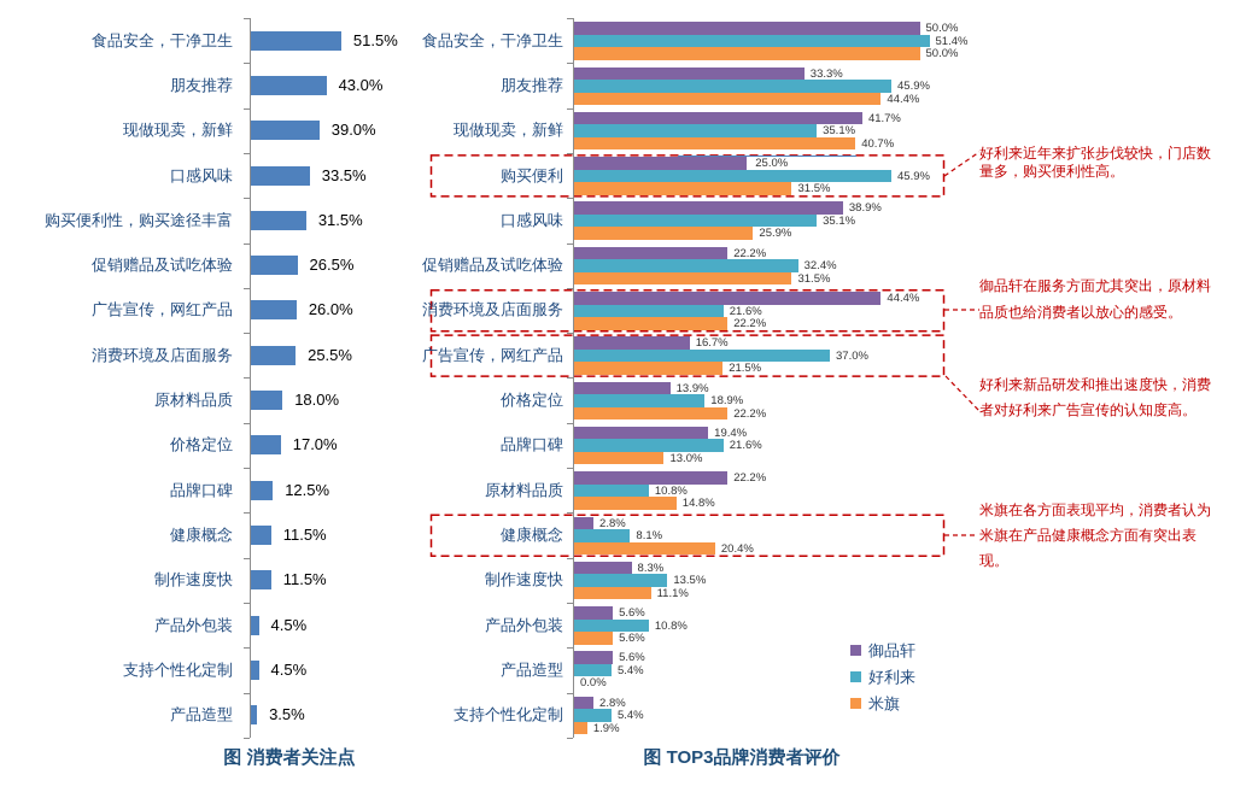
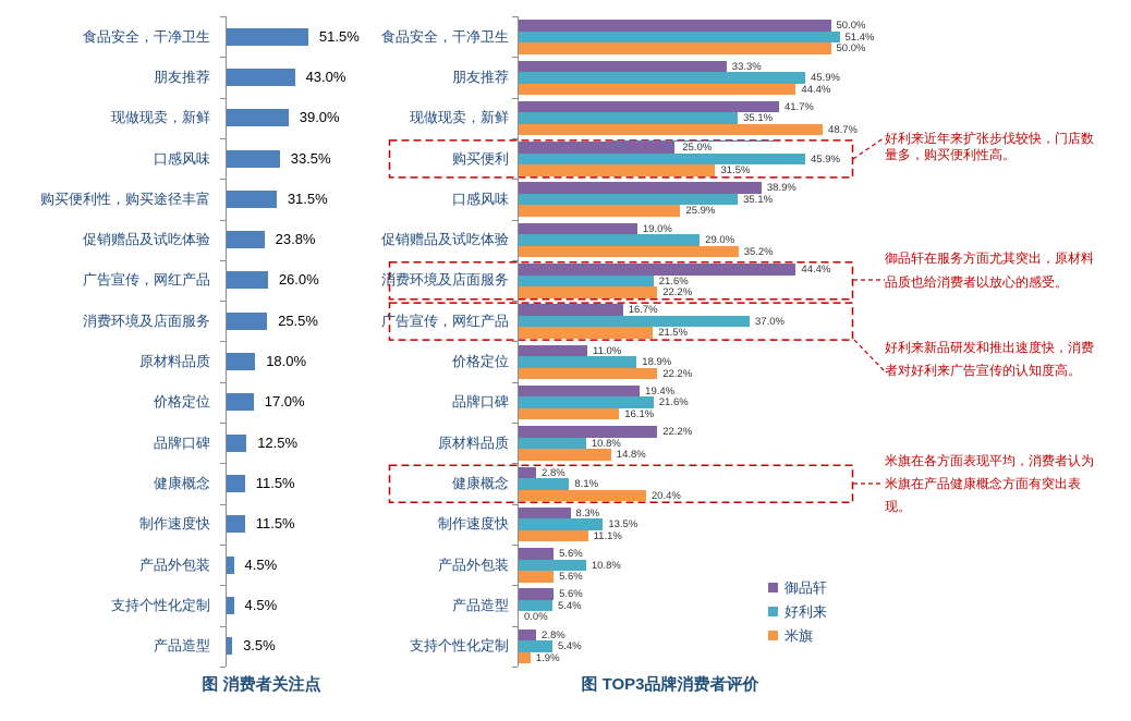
图 消费者关注点/促销赠品及试吃体验: 26.5% -> 23.8%
图 TOP3品牌消费者评价/米旗/现做现卖，新鲜: 40.7% -> 48.7%
图 TOP3品牌消费者评价/御品轩/促销赠品及试吃体验: 22.2% -> 19.0%
图 TOP3品牌消费者评价/好利来/促销赠品及试吃体验: 32.4% -> 29.0%
图 TOP3品牌消费者评价/米旗/促销赠品及试吃体验: 31.5% -> 35.2%
图 TOP3品牌消费者评价/御品轩/价格定位: 13.9% -> 11.0%
图 TOP3品牌消费者评价/米旗/品牌口碑: 13.0% -> 16.1%
